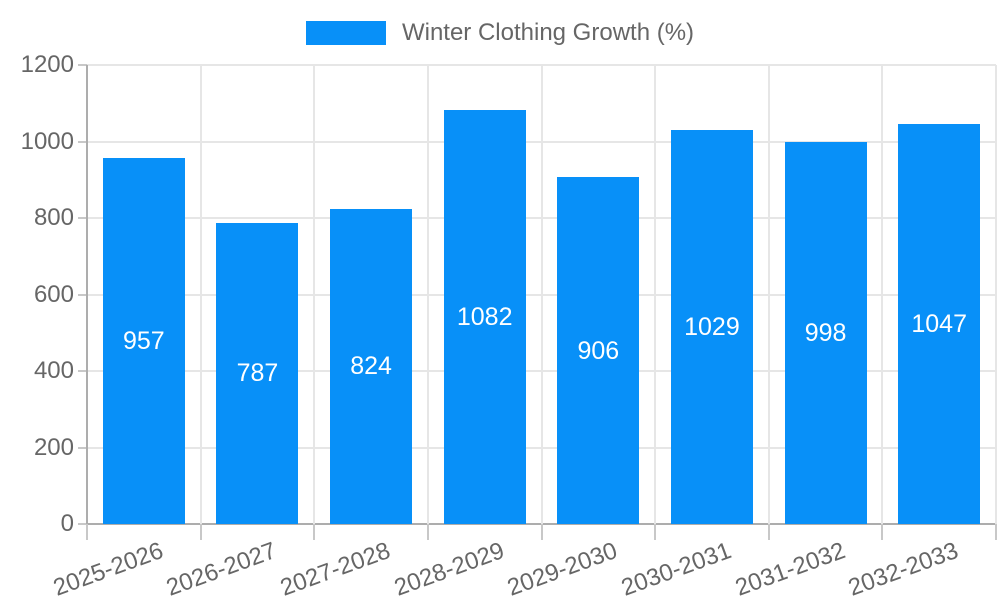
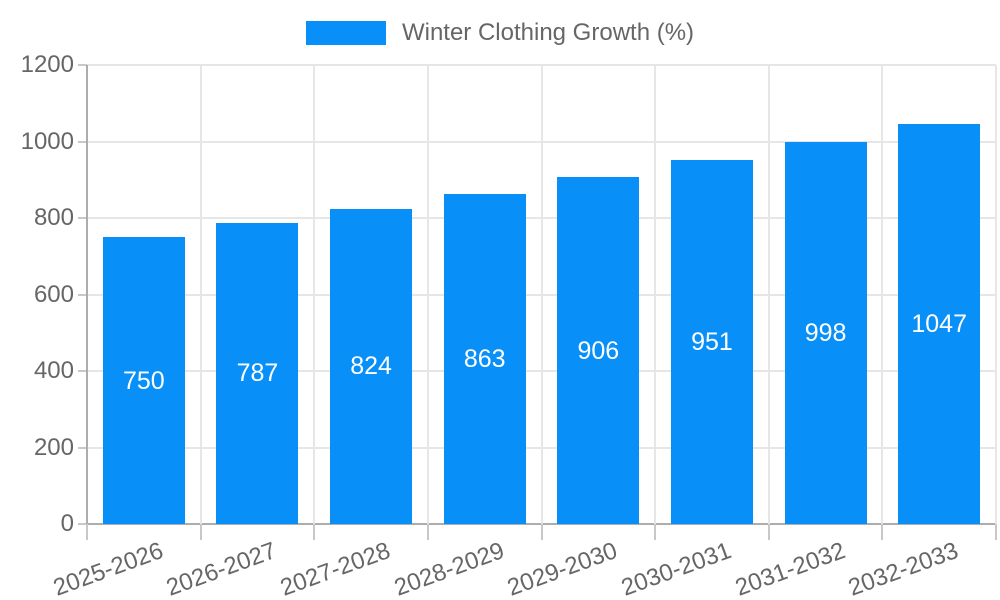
2025-2026: 957 -> 750
2028-2029: 1082 -> 863
2030-2031: 1029 -> 951
